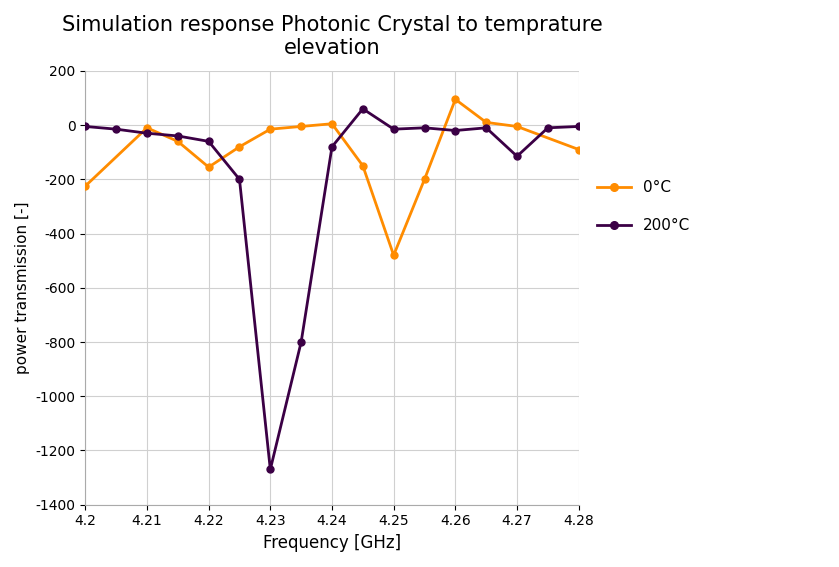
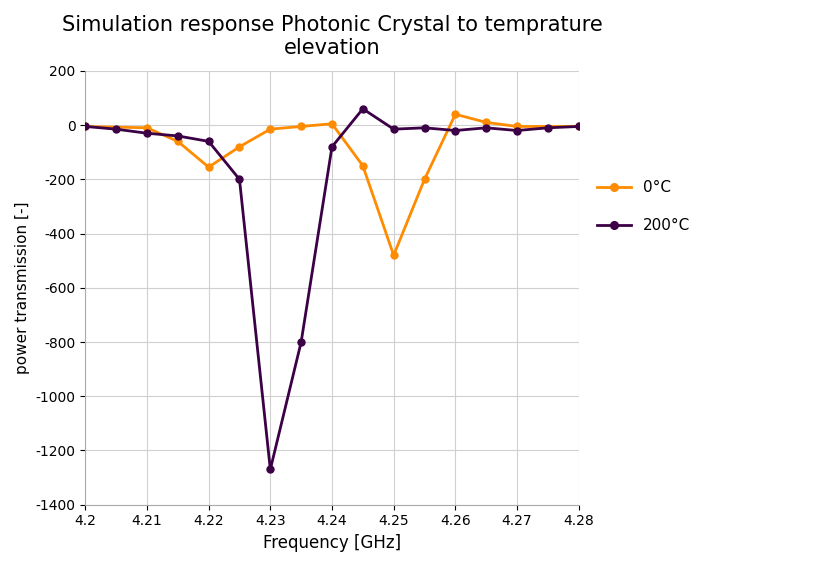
0°C/4.2: -225 -> -5
0°C/4.26: 95 -> 40
200°C/4.27: -115 -> -20
0°C/4.28: -90 -> -5
